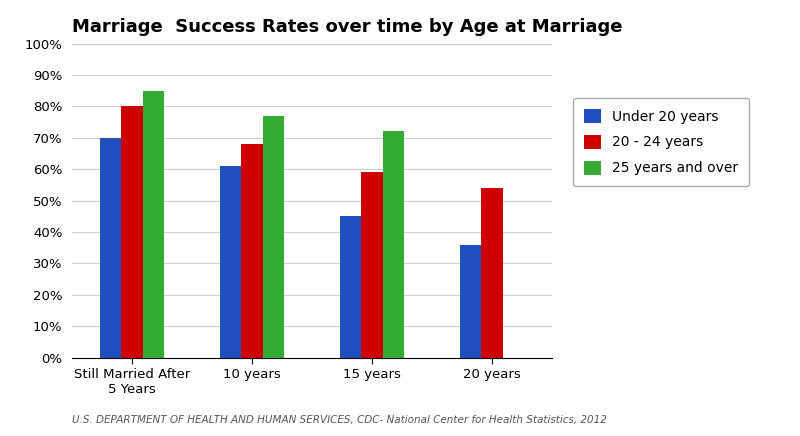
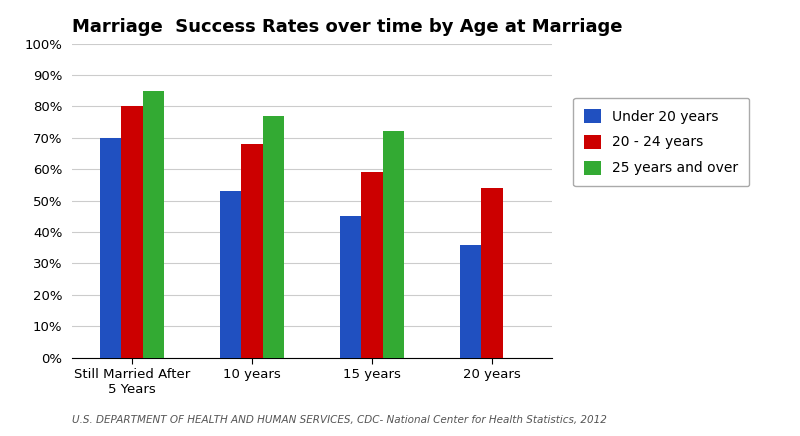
Under 20 years/10 years: 61% -> 53%
